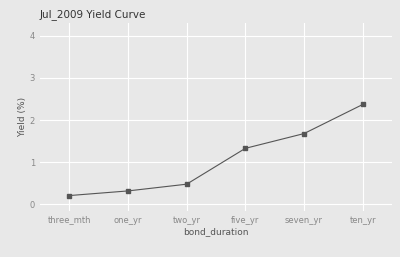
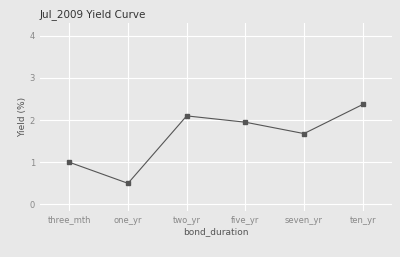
three_mth: 0.21 -> 1.00
one_yr: 0.32 -> 0.50
two_yr: 0.48 -> 2.10
five_yr: 1.33 -> 1.95
